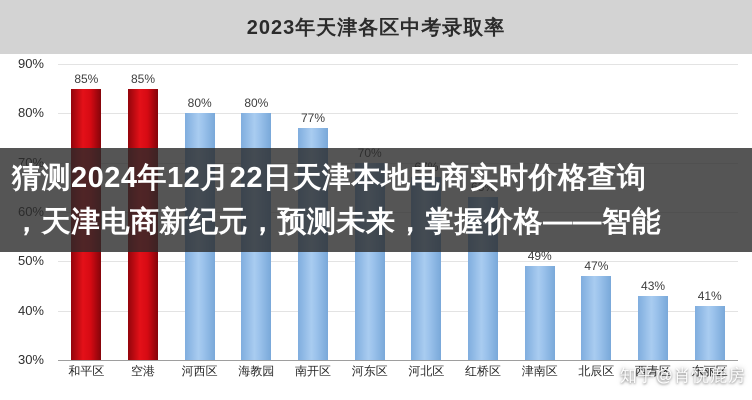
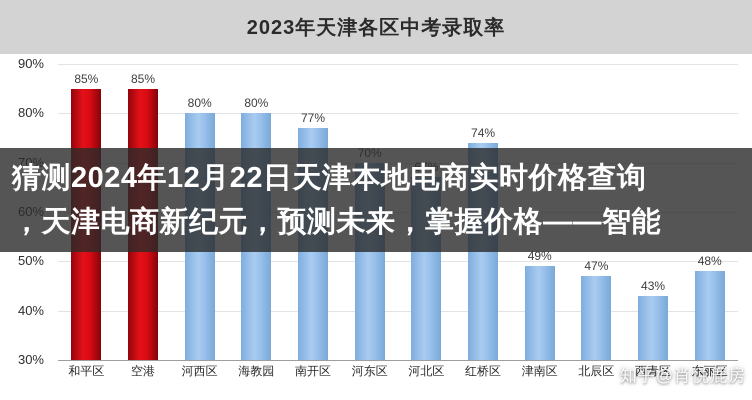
红桥区: 63% -> 74%
东丽区: 41% -> 48%
